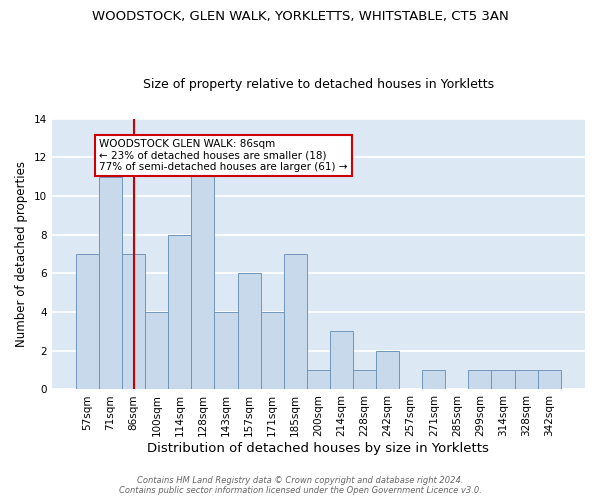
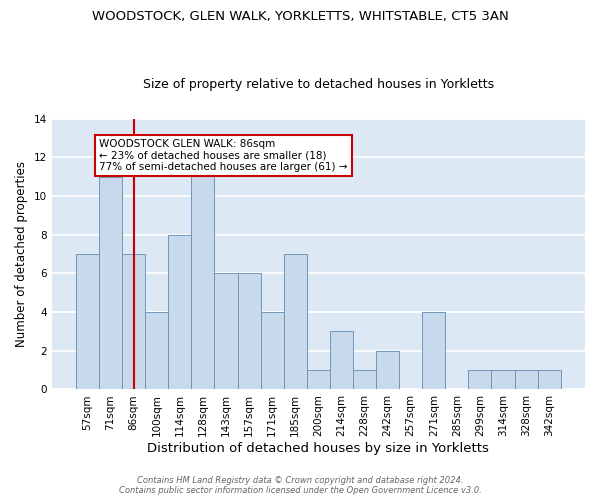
143sqm: 4 -> 6
271sqm: 1 -> 4
